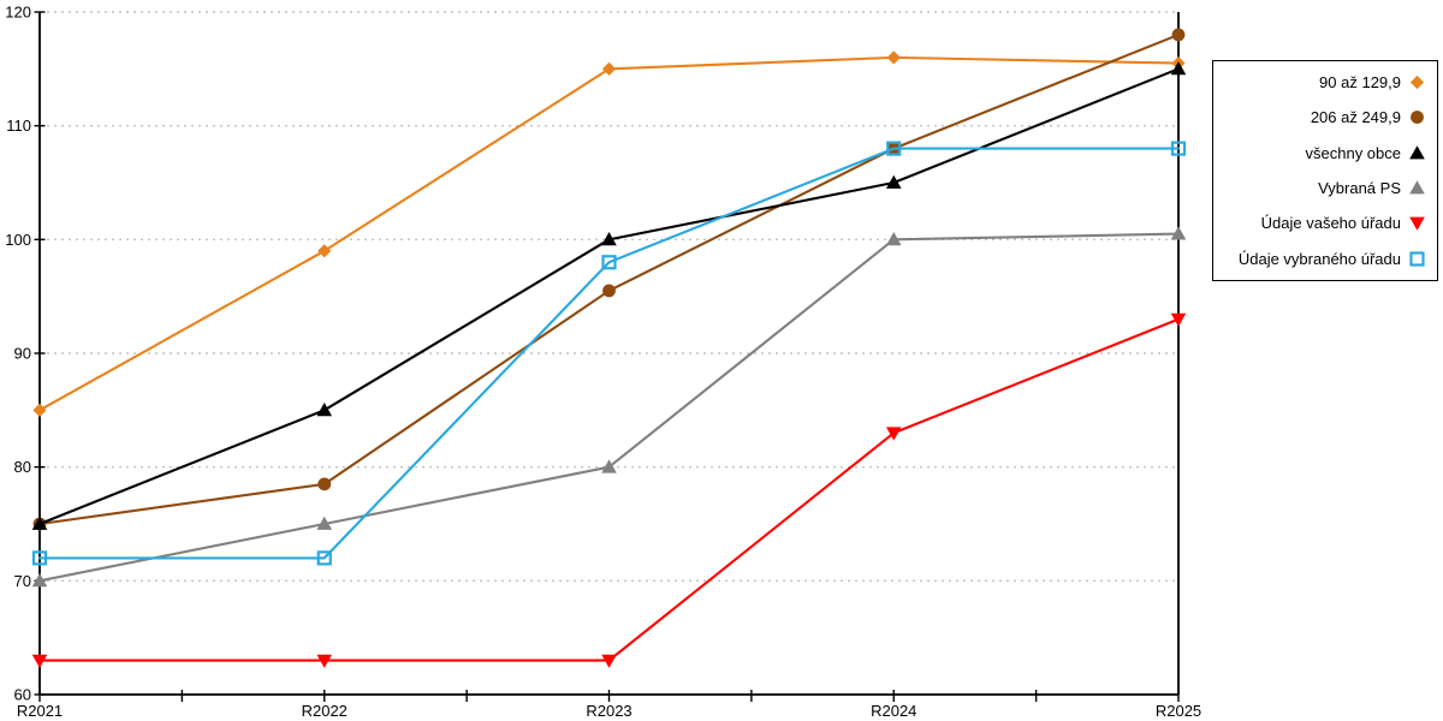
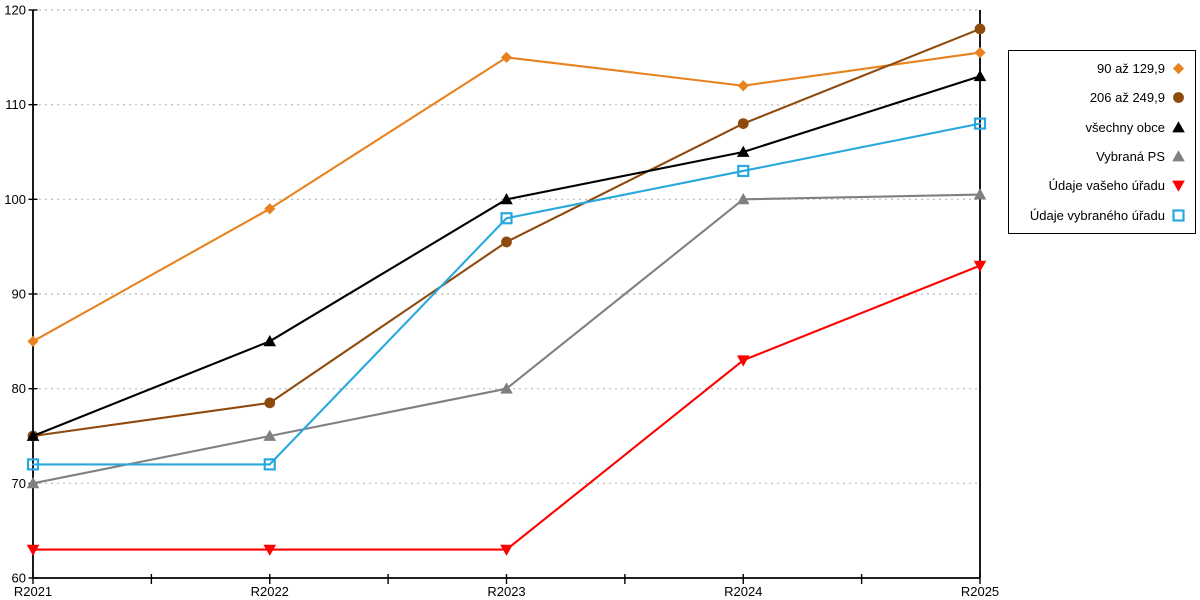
90 až 129,9/R2024: 116 -> 112
Údaje vybraného úřadu/R2024: 108 -> 103
všechny obce/R2025: 115 -> 113
